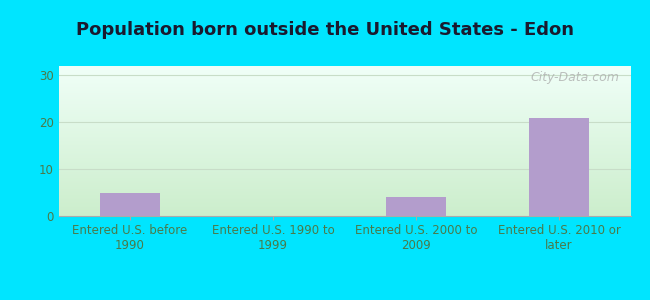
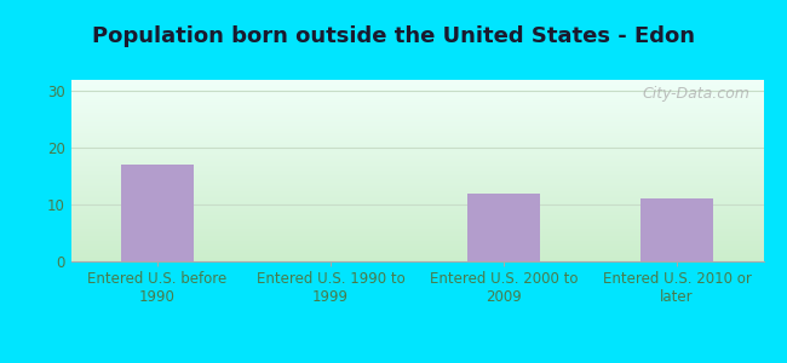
Entered U.S. before 1990: 5 -> 17
Entered U.S. 2000 to 2009: 4 -> 12
Entered U.S. 2010 or later: 21 -> 11
